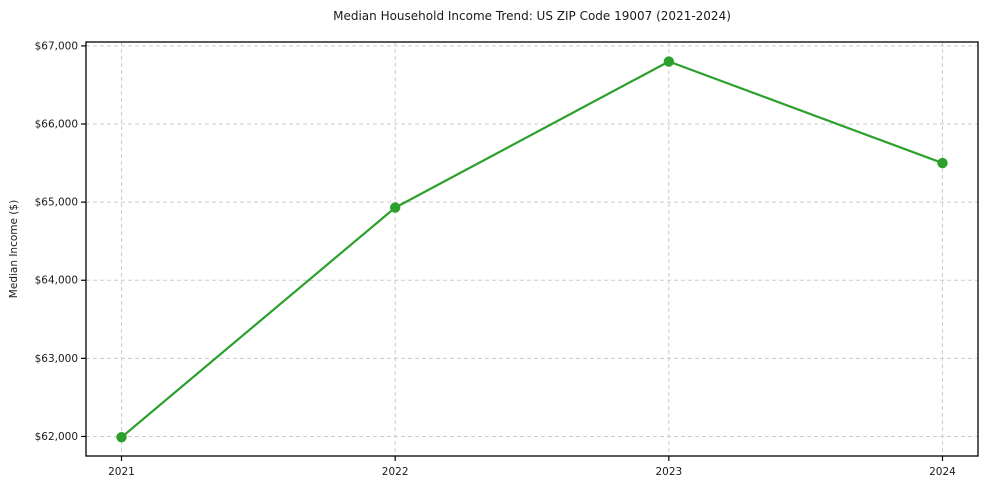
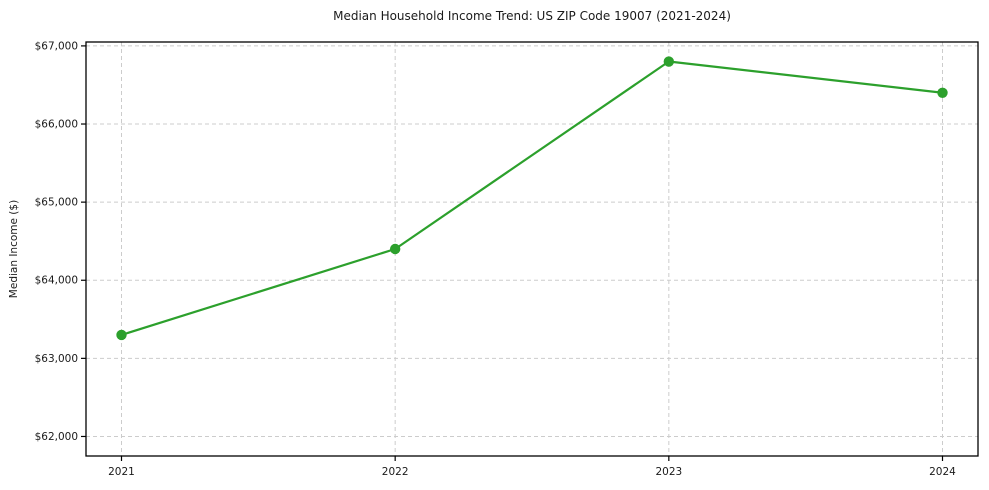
2021: $62000 -> $63300
2022: $64900 -> $64400
2024: $65500 -> $66400
